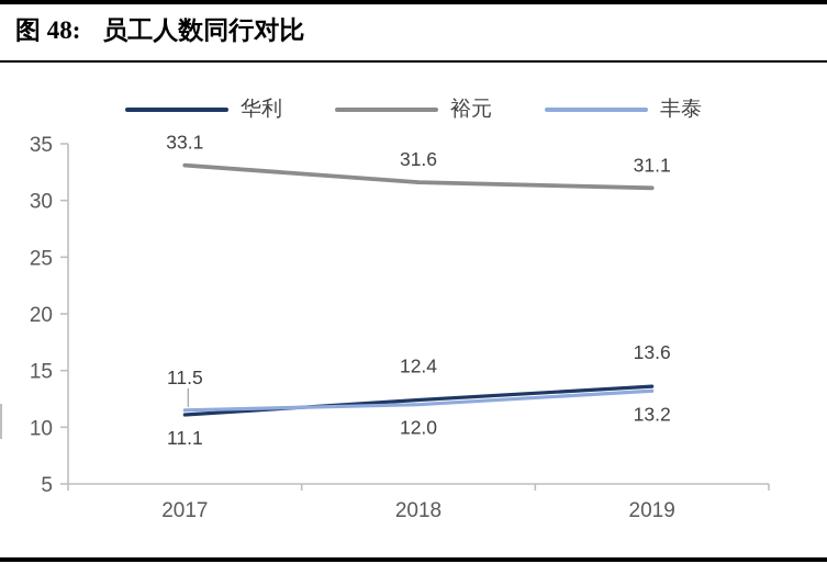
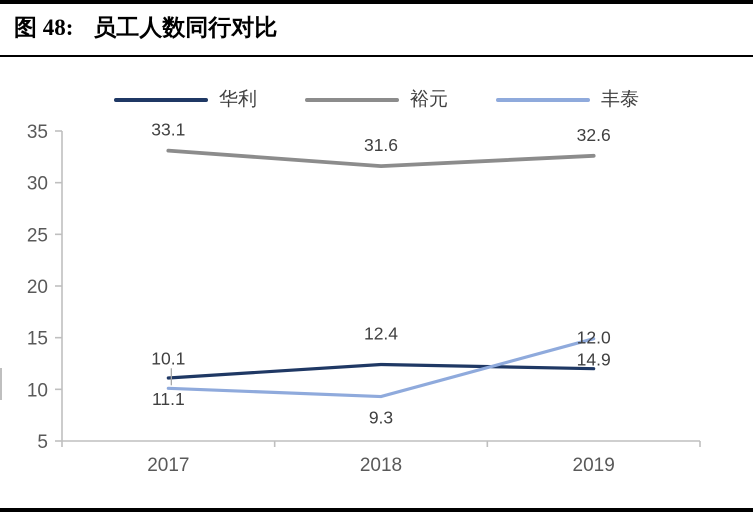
丰泰/2017: 11.5 -> 10.1
丰泰/2018: 12.0 -> 9.3
华利/2019: 13.6 -> 12.0
裕元/2019: 31.1 -> 32.6
丰泰/2019: 13.2 -> 14.9
